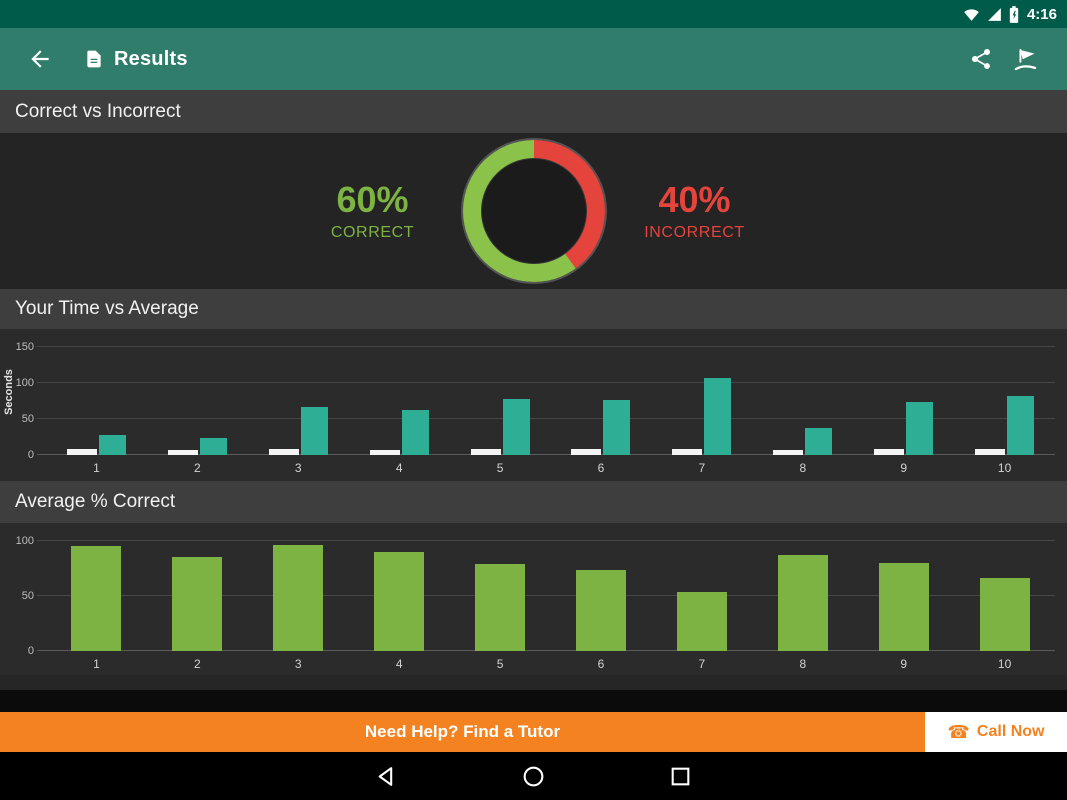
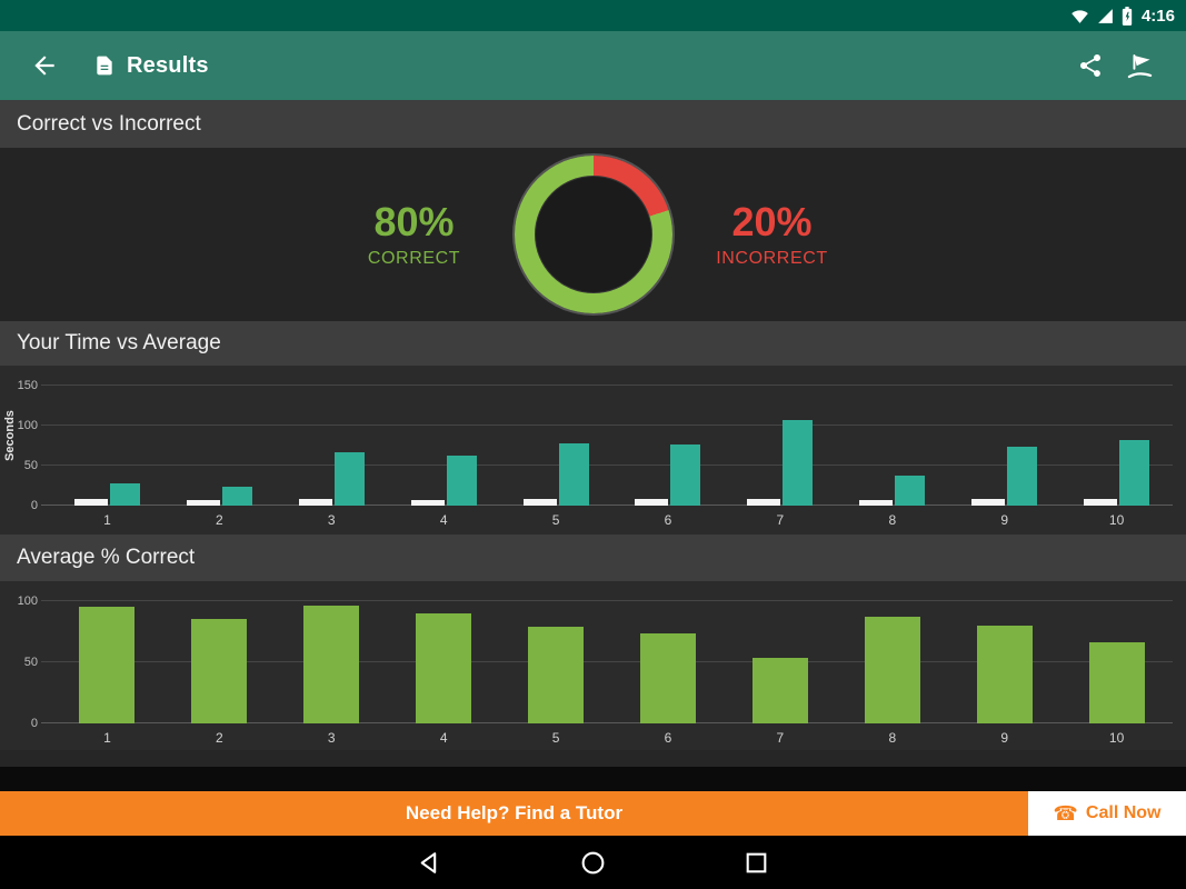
Correct vs Incorrect/CORRECT: 60% -> 80%
Correct vs Incorrect/INCORRECT: 40% -> 20%
